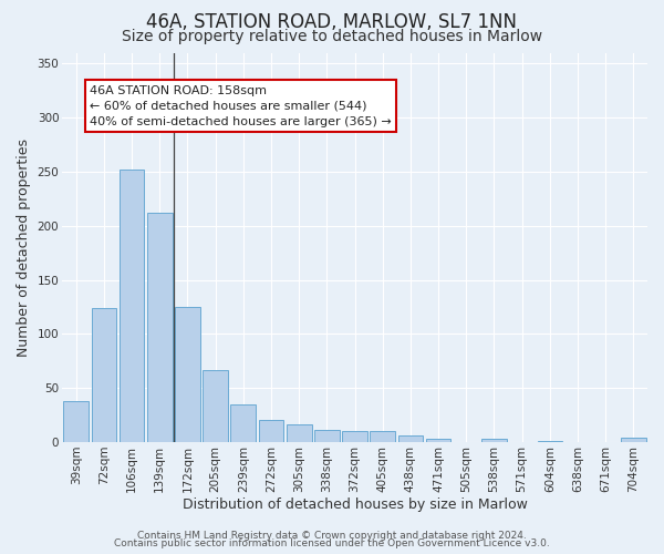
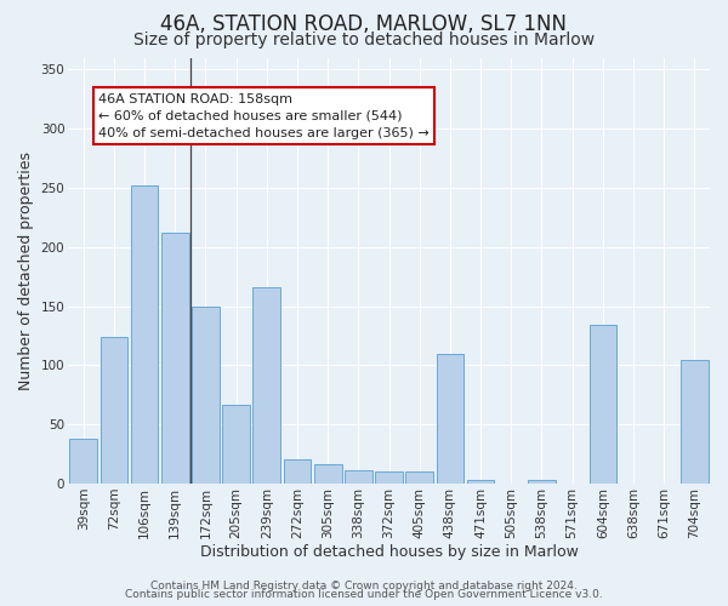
172sqm: 125 -> 150
239sqm: 35 -> 166
438sqm: 6 -> 110
604sqm: 1 -> 134
704sqm: 4 -> 104
